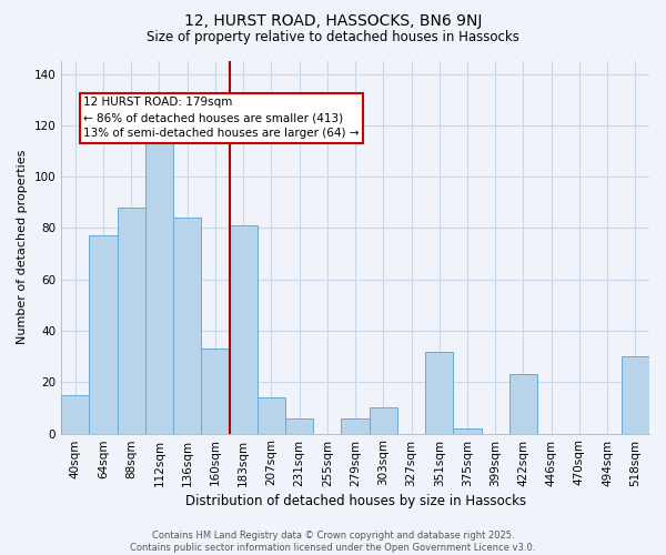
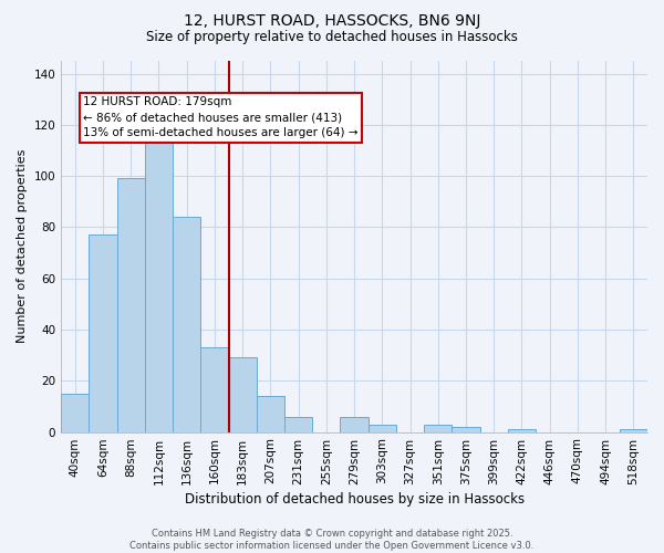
88sqm: 88 -> 99
183sqm: 81 -> 29
303sqm: 10 -> 3
351sqm: 32 -> 3
422sqm: 23 -> 1
518sqm: 30 -> 1
